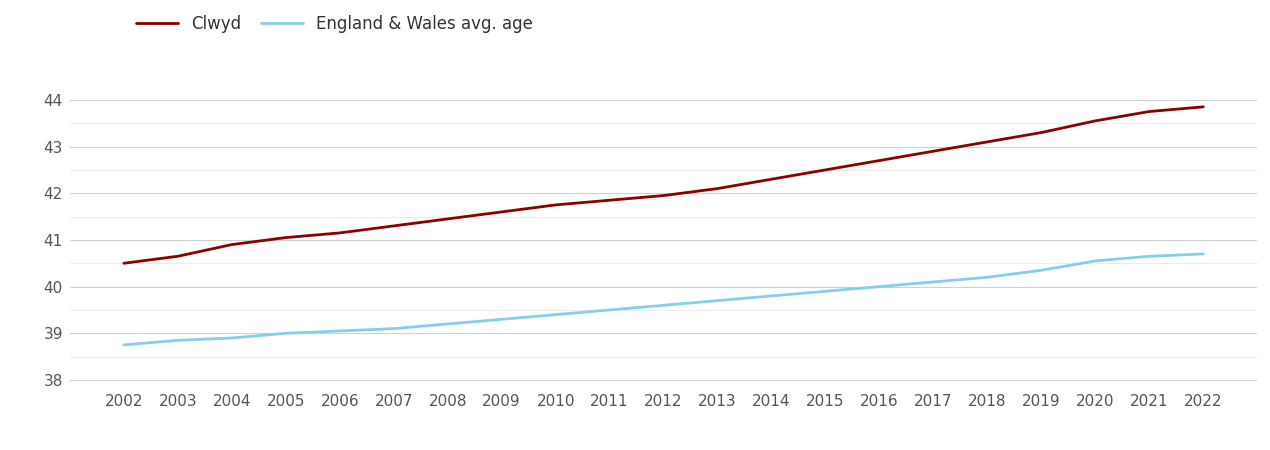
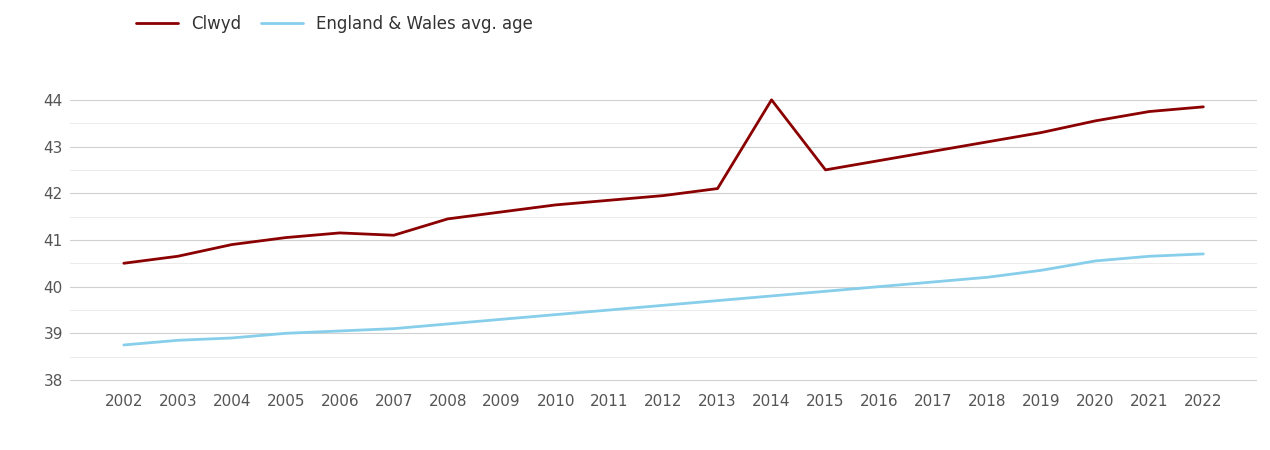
Clwyd/2007: 41.30 -> 41.10
Clwyd/2014: 42.30 -> 44.00
